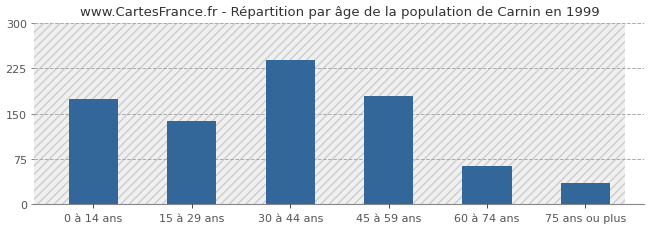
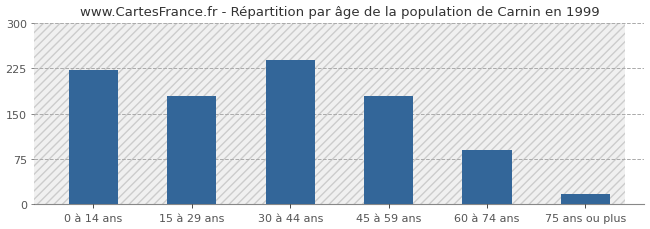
0 à 14 ans: 174 -> 222
15 à 29 ans: 138 -> 180
60 à 74 ans: 64 -> 90
75 ans ou plus: 36 -> 18
